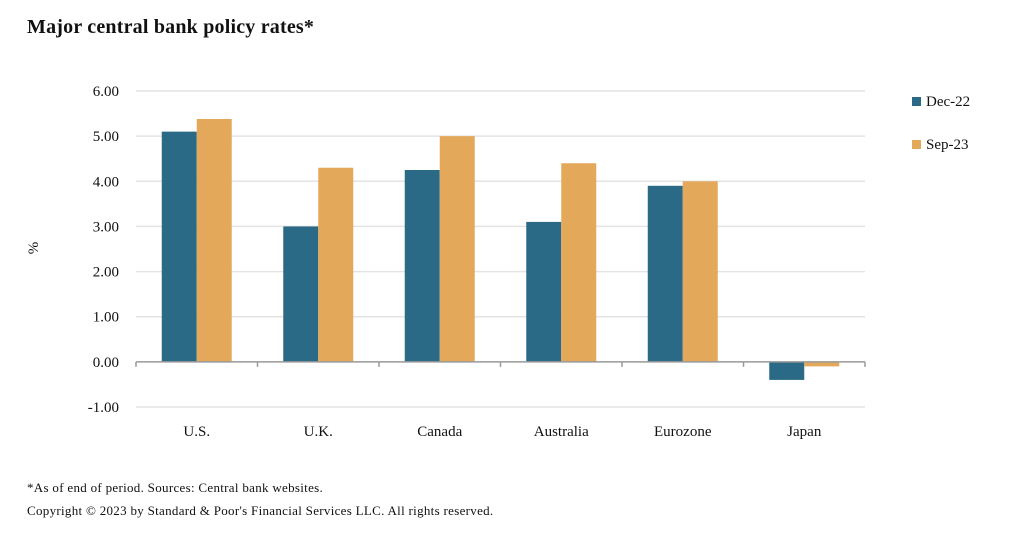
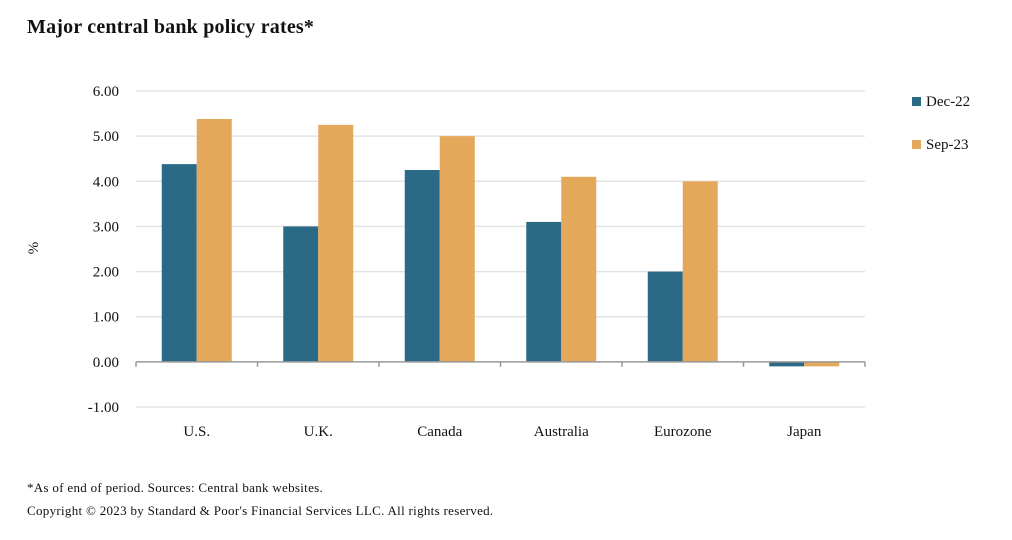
Dec-22/U.S.: 5.1 -> 4.4
Sep-23/U.K.: 4.3 -> 5.2
Sep-23/Australia: 4.4 -> 4.1
Dec-22/Eurozone: 3.9 -> 2.0
Dec-22/Japan: -0.4 -> -0.1
